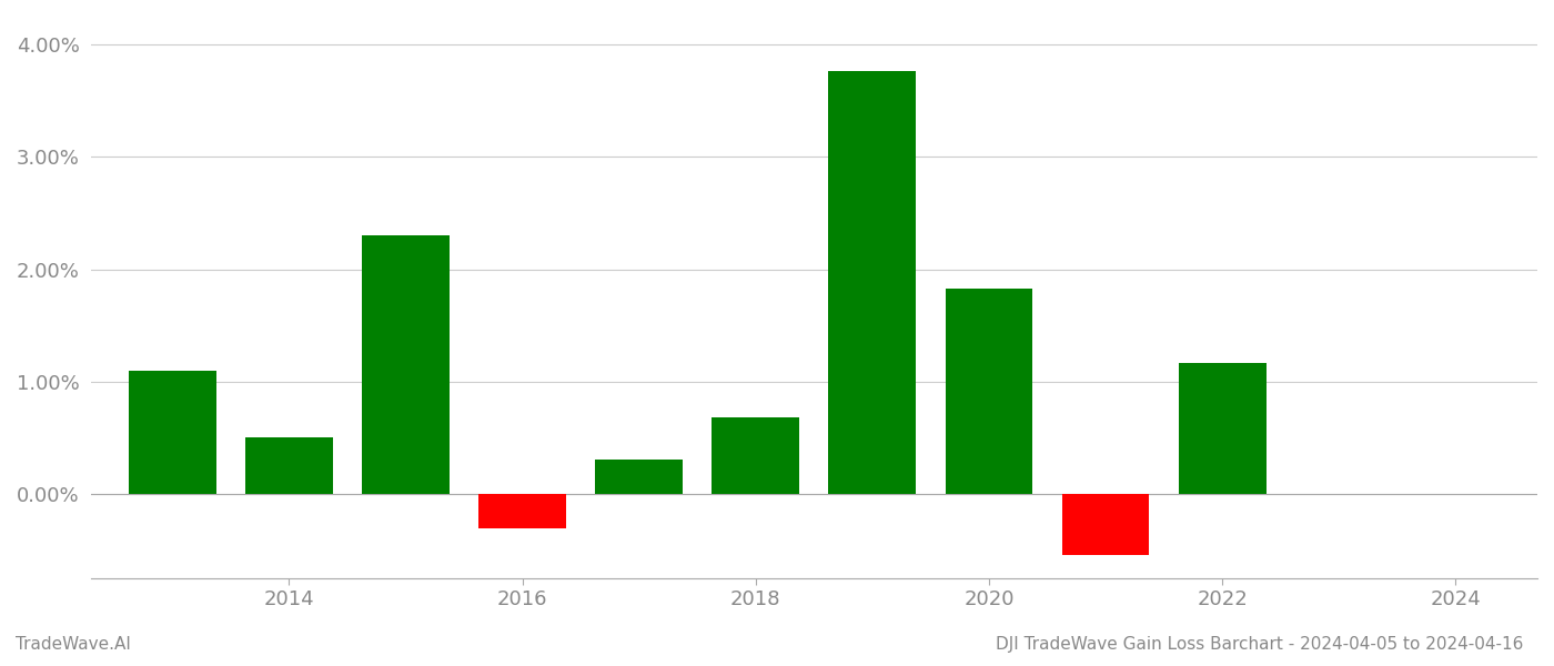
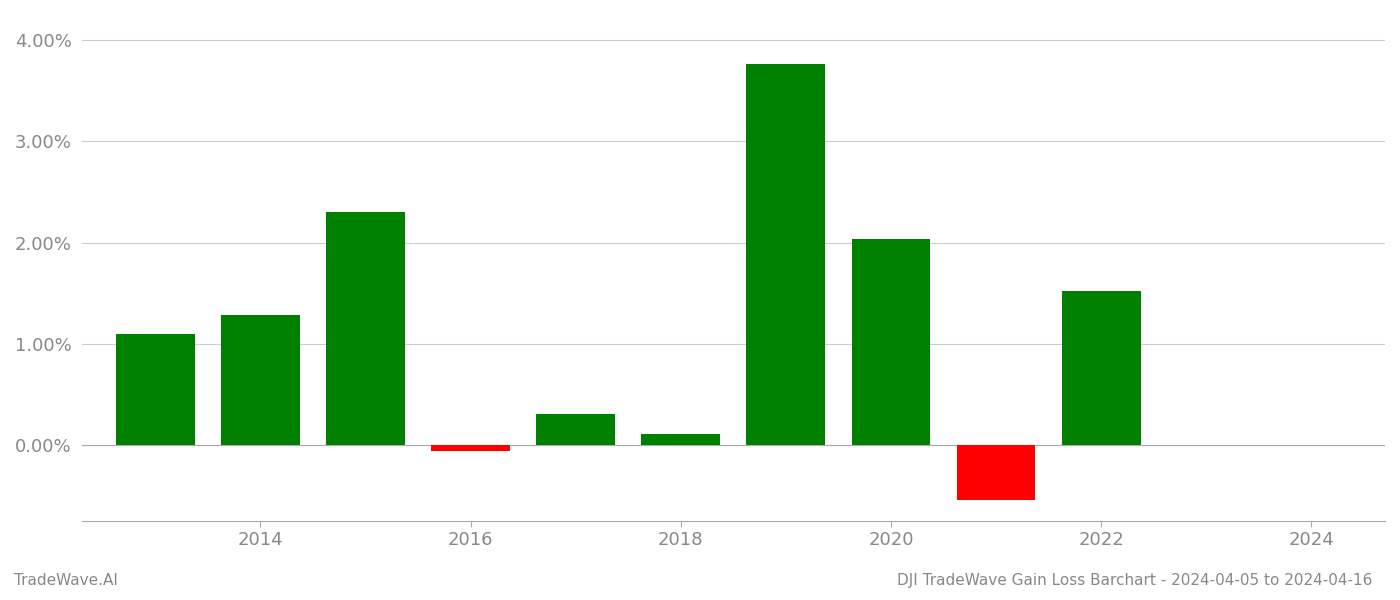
2014: 0.50% -> 1.28%
2016: -0.31% -> -0.06%
2018: 0.68% -> 0.11%
2020: 1.83% -> 2.03%
2022: 1.16% -> 1.52%
